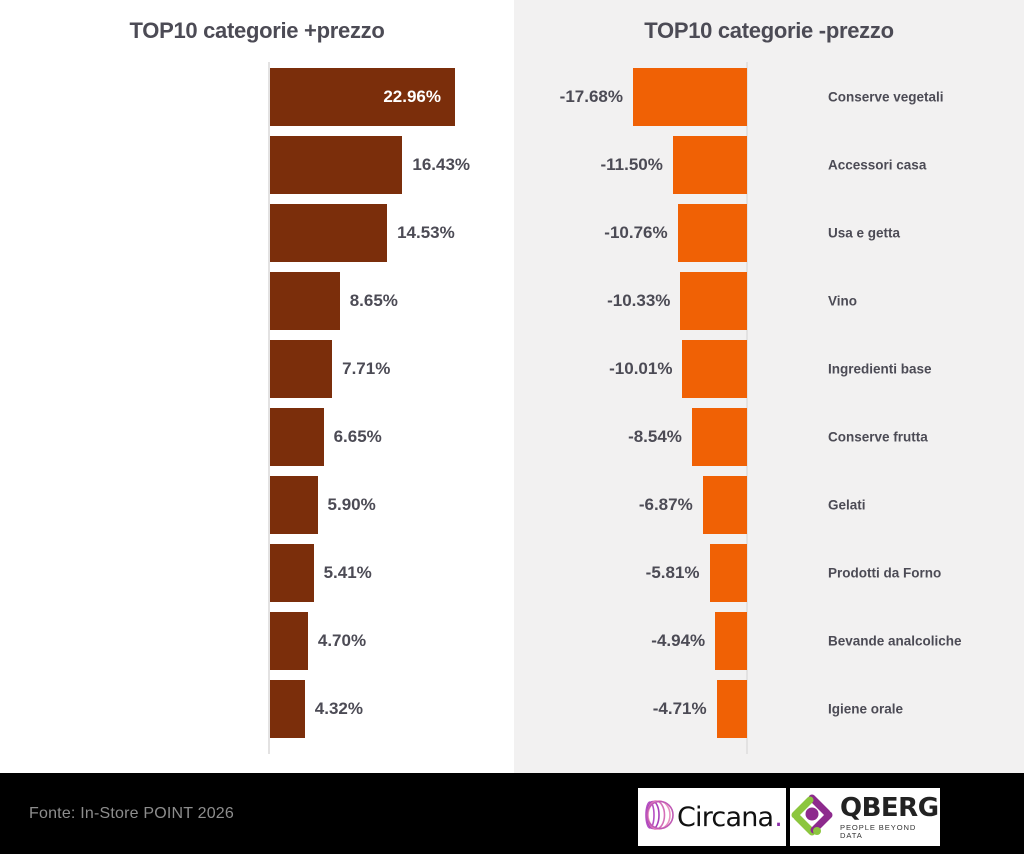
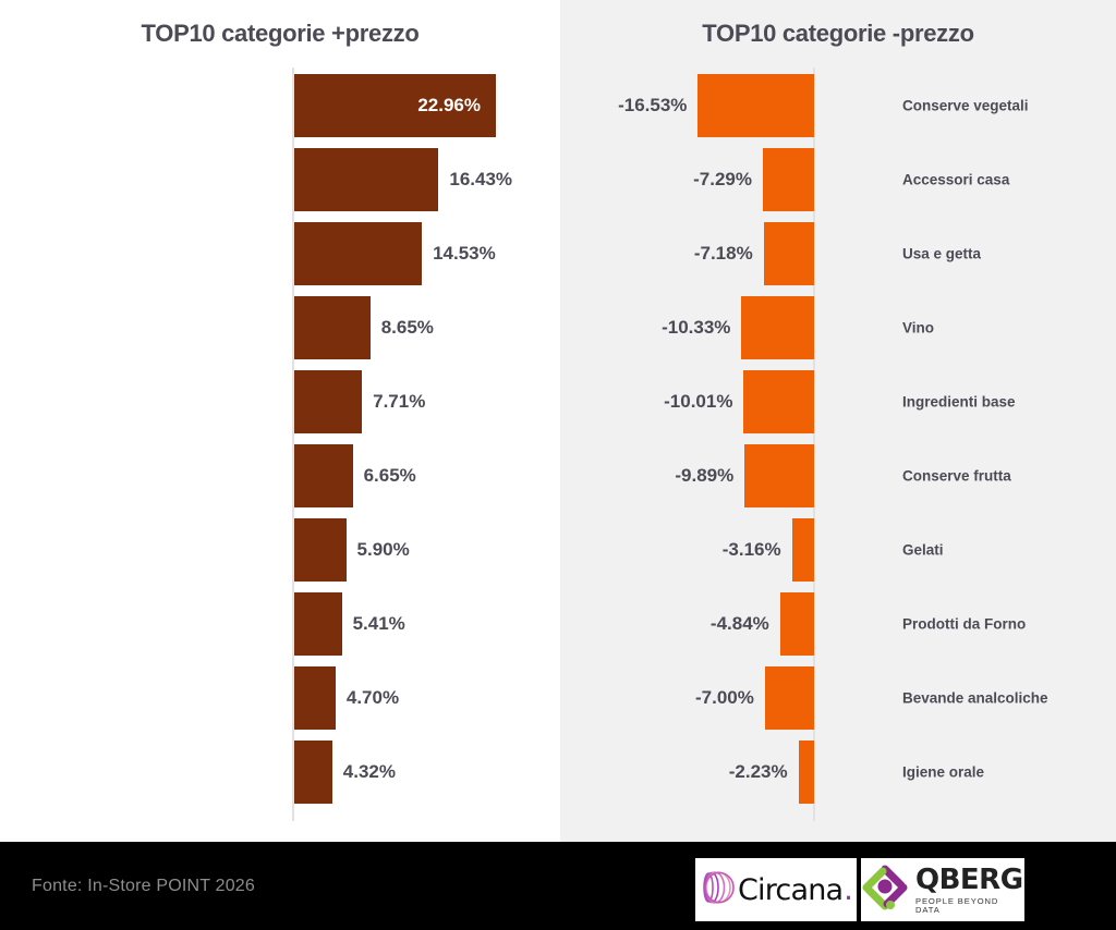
TOP10 categorie -prezzo/Conserve vegetali: -17.68% -> -16.53%
TOP10 categorie -prezzo/Accessori casa: -11.50% -> -7.29%
TOP10 categorie -prezzo/Usa e getta: -10.76% -> -7.18%
TOP10 categorie -prezzo/Conserve frutta: -8.54% -> -9.89%
TOP10 categorie -prezzo/Gelati: -6.87% -> -3.16%
TOP10 categorie -prezzo/Prodotti da Forno: -5.81% -> -4.84%
TOP10 categorie -prezzo/Bevande analcoliche: -4.94% -> -7.00%
TOP10 categorie -prezzo/Igiene orale: -4.71% -> -2.23%
